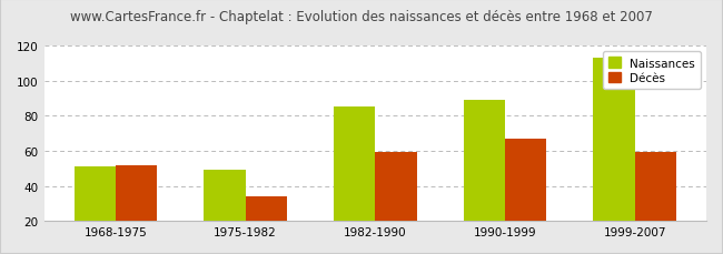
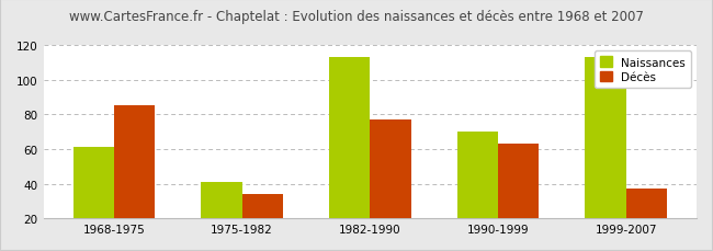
Naissances/1968-1975: 51 -> 61
Décès/1968-1975: 52 -> 85
Naissances/1975-1982: 49 -> 41
Naissances/1982-1990: 85 -> 113
Décès/1982-1990: 59 -> 77
Naissances/1990-1999: 89 -> 70
Décès/1990-1999: 67 -> 63
Décès/1999-2007: 59 -> 37
